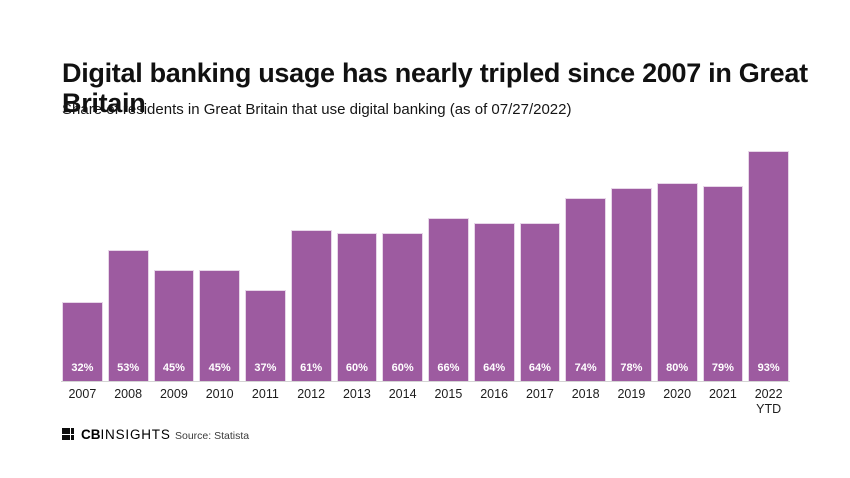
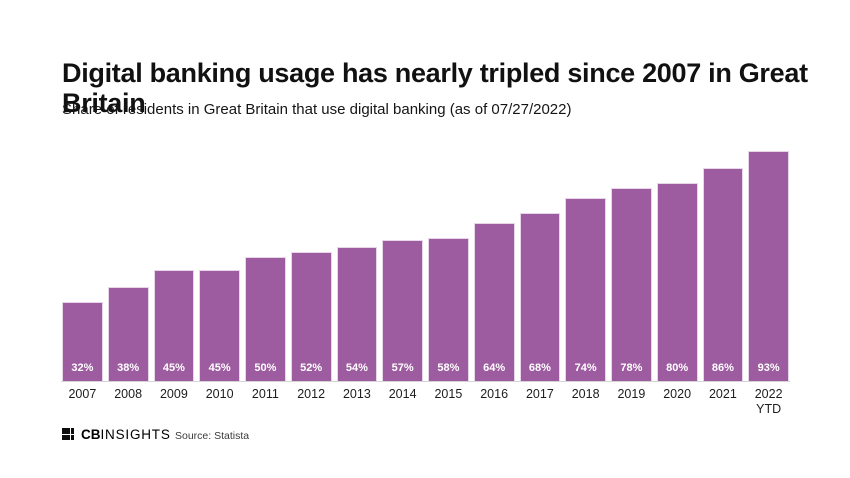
2008: 53% -> 38%
2011: 37% -> 50%
2012: 61% -> 52%
2013: 60% -> 54%
2014: 60% -> 57%
2015: 66% -> 58%
2017: 64% -> 68%
2021: 79% -> 86%
